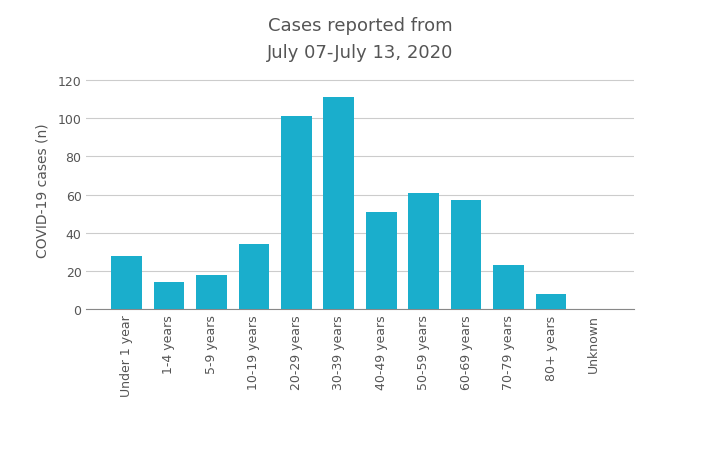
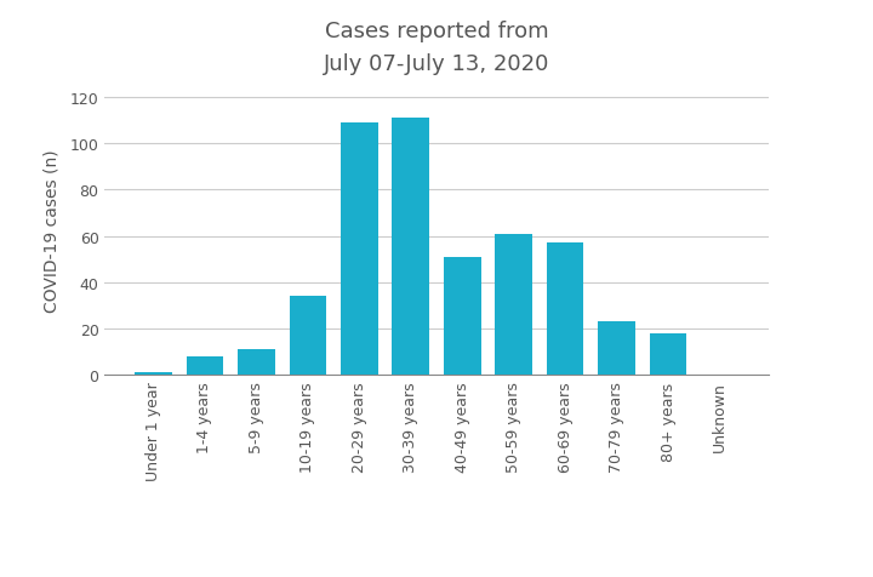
Under 1 year: 28 -> 1
1-4 years: 14 -> 8
5-9 years: 18 -> 11
20-29 years: 101 -> 109
80+ years: 8 -> 18
